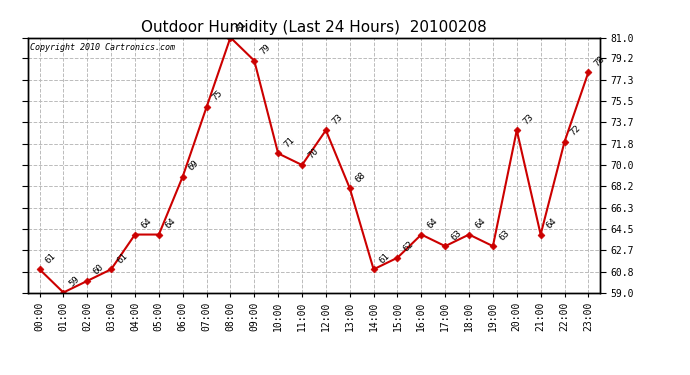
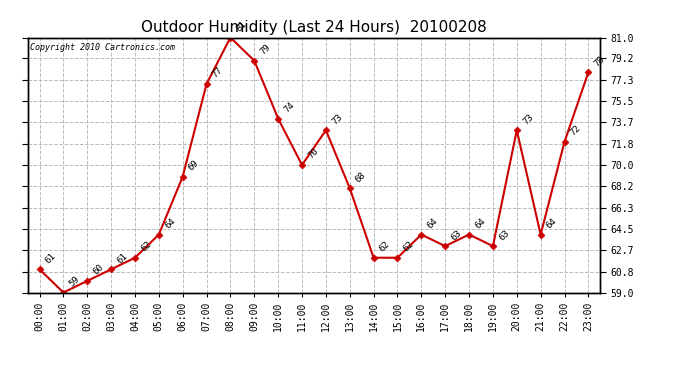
04:00: 64 -> 62
07:00: 75 -> 77
10:00: 71 -> 74
14:00: 61 -> 62
